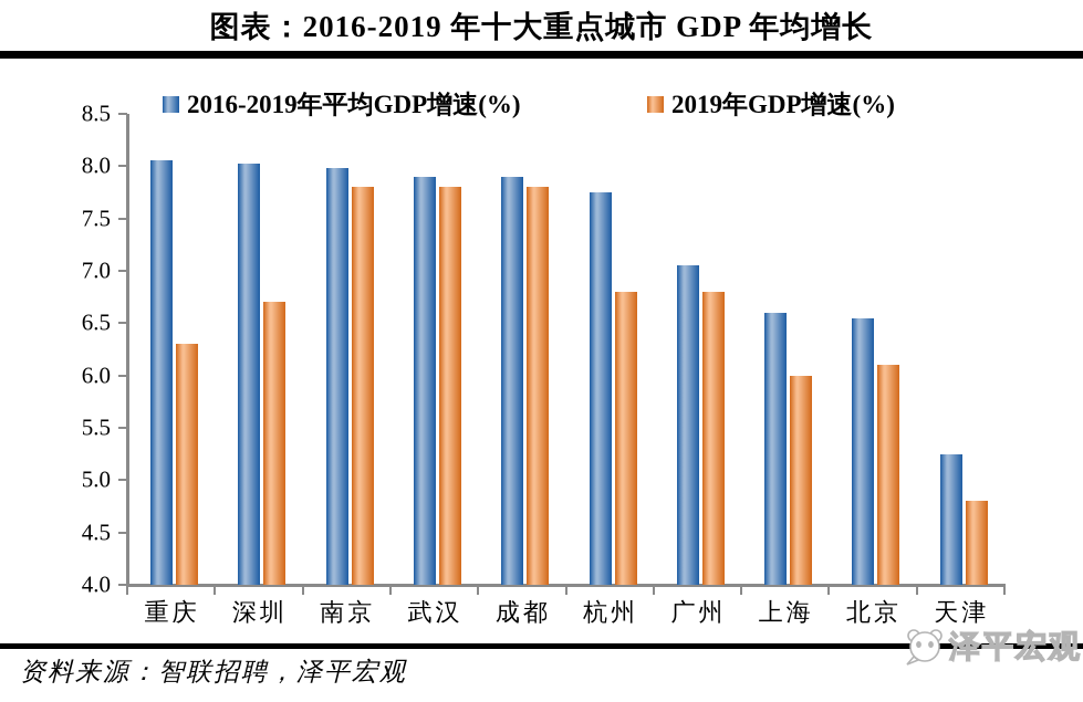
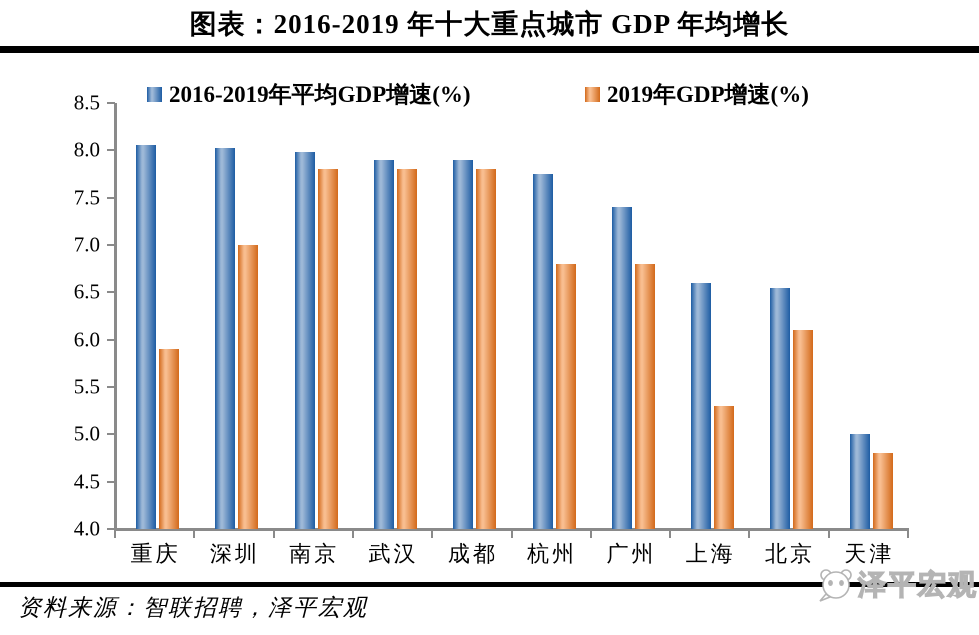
2019年GDP增速(%)/重庆: 6.3 -> 5.9
2019年GDP增速(%)/深圳: 6.7 -> 7.0
2016-2019年平均GDP增速(%)/广州: 7.0 -> 7.4
2019年GDP增速(%)/上海: 6.0 -> 5.3
2016-2019年平均GDP增速(%)/天津: 5.2 -> 5.0
